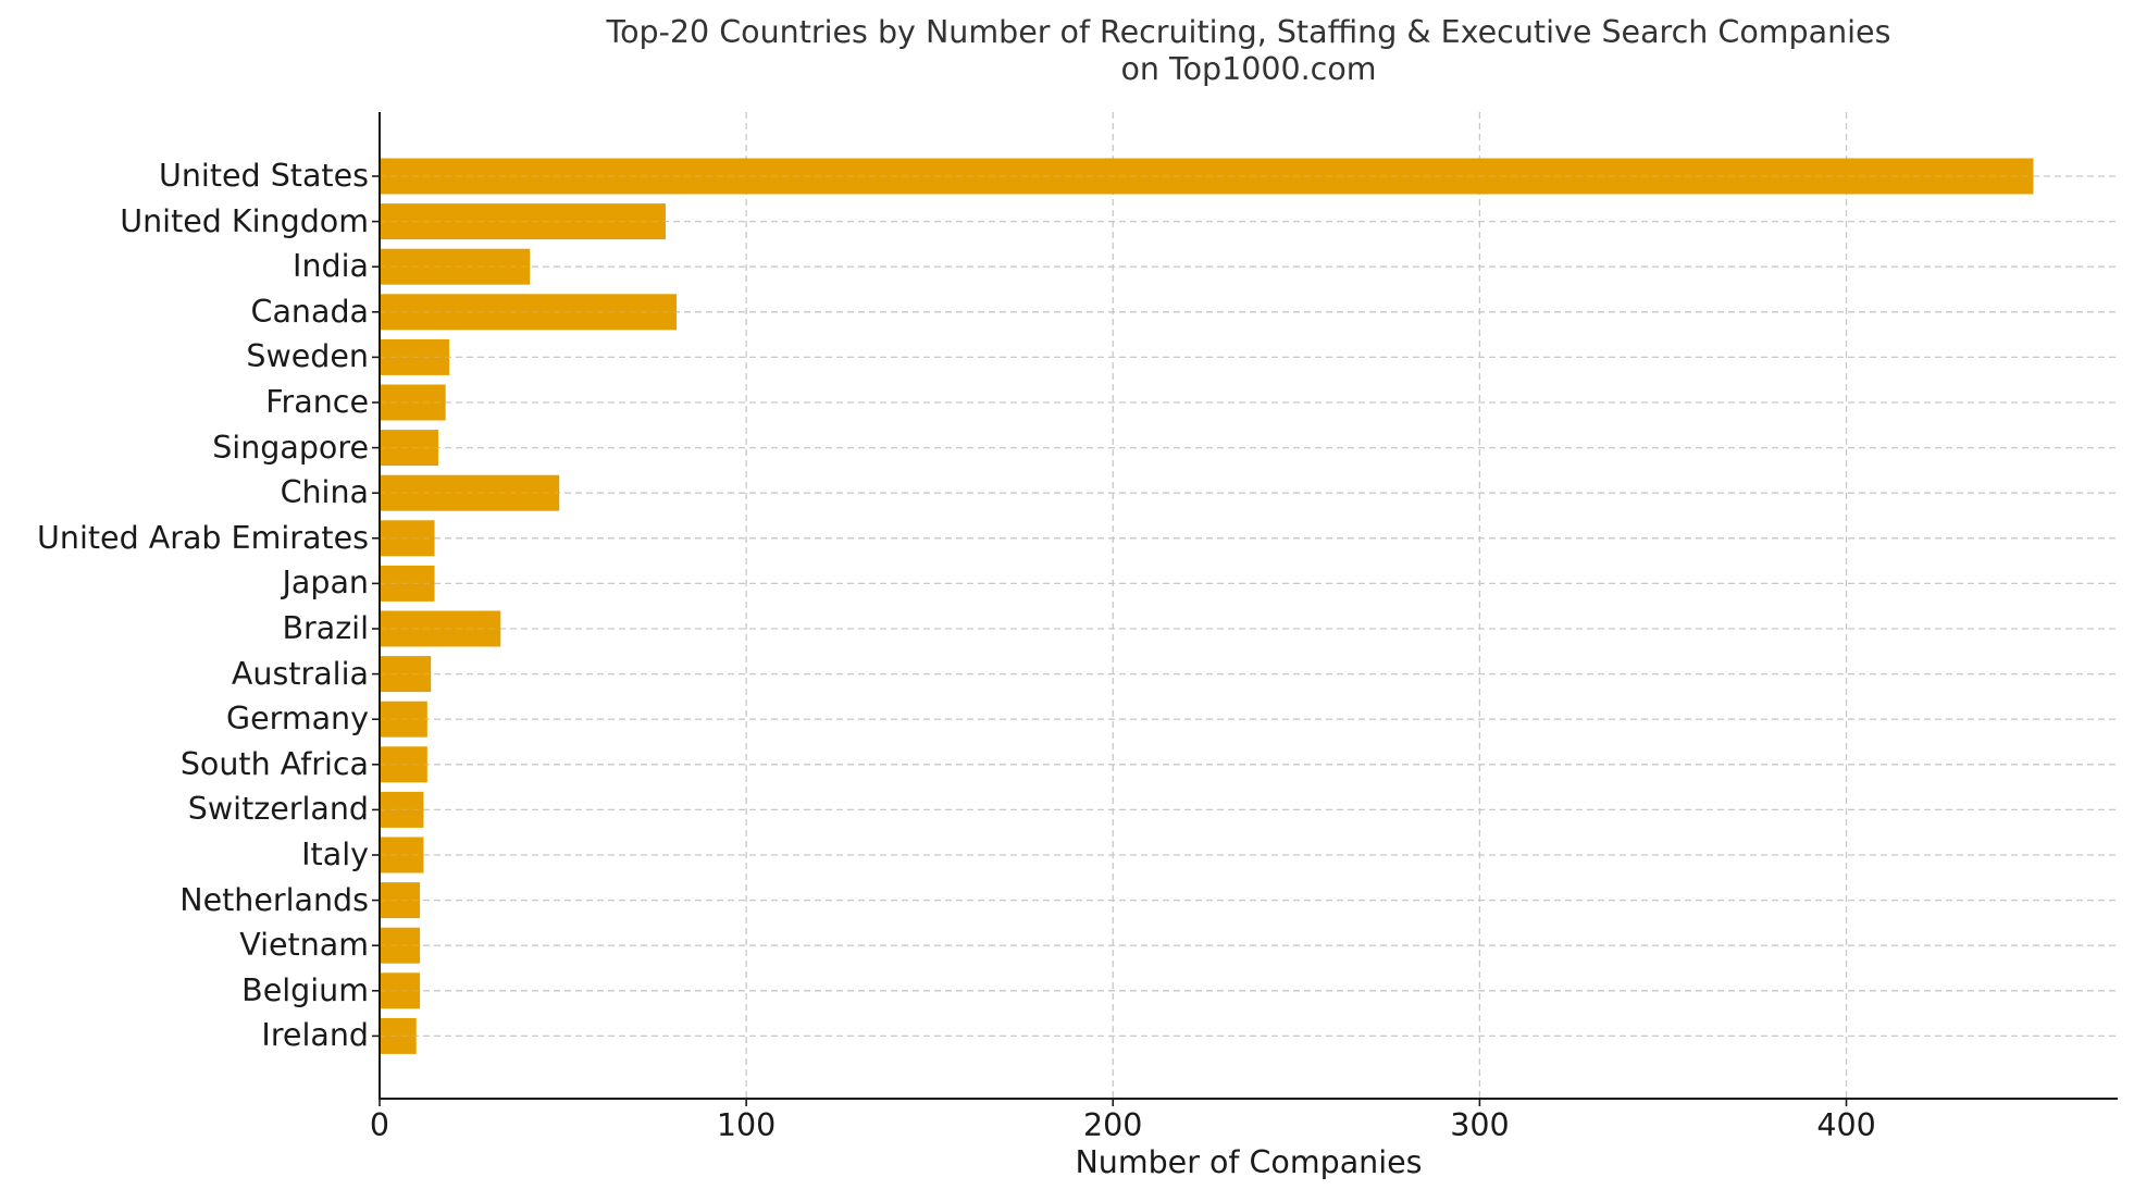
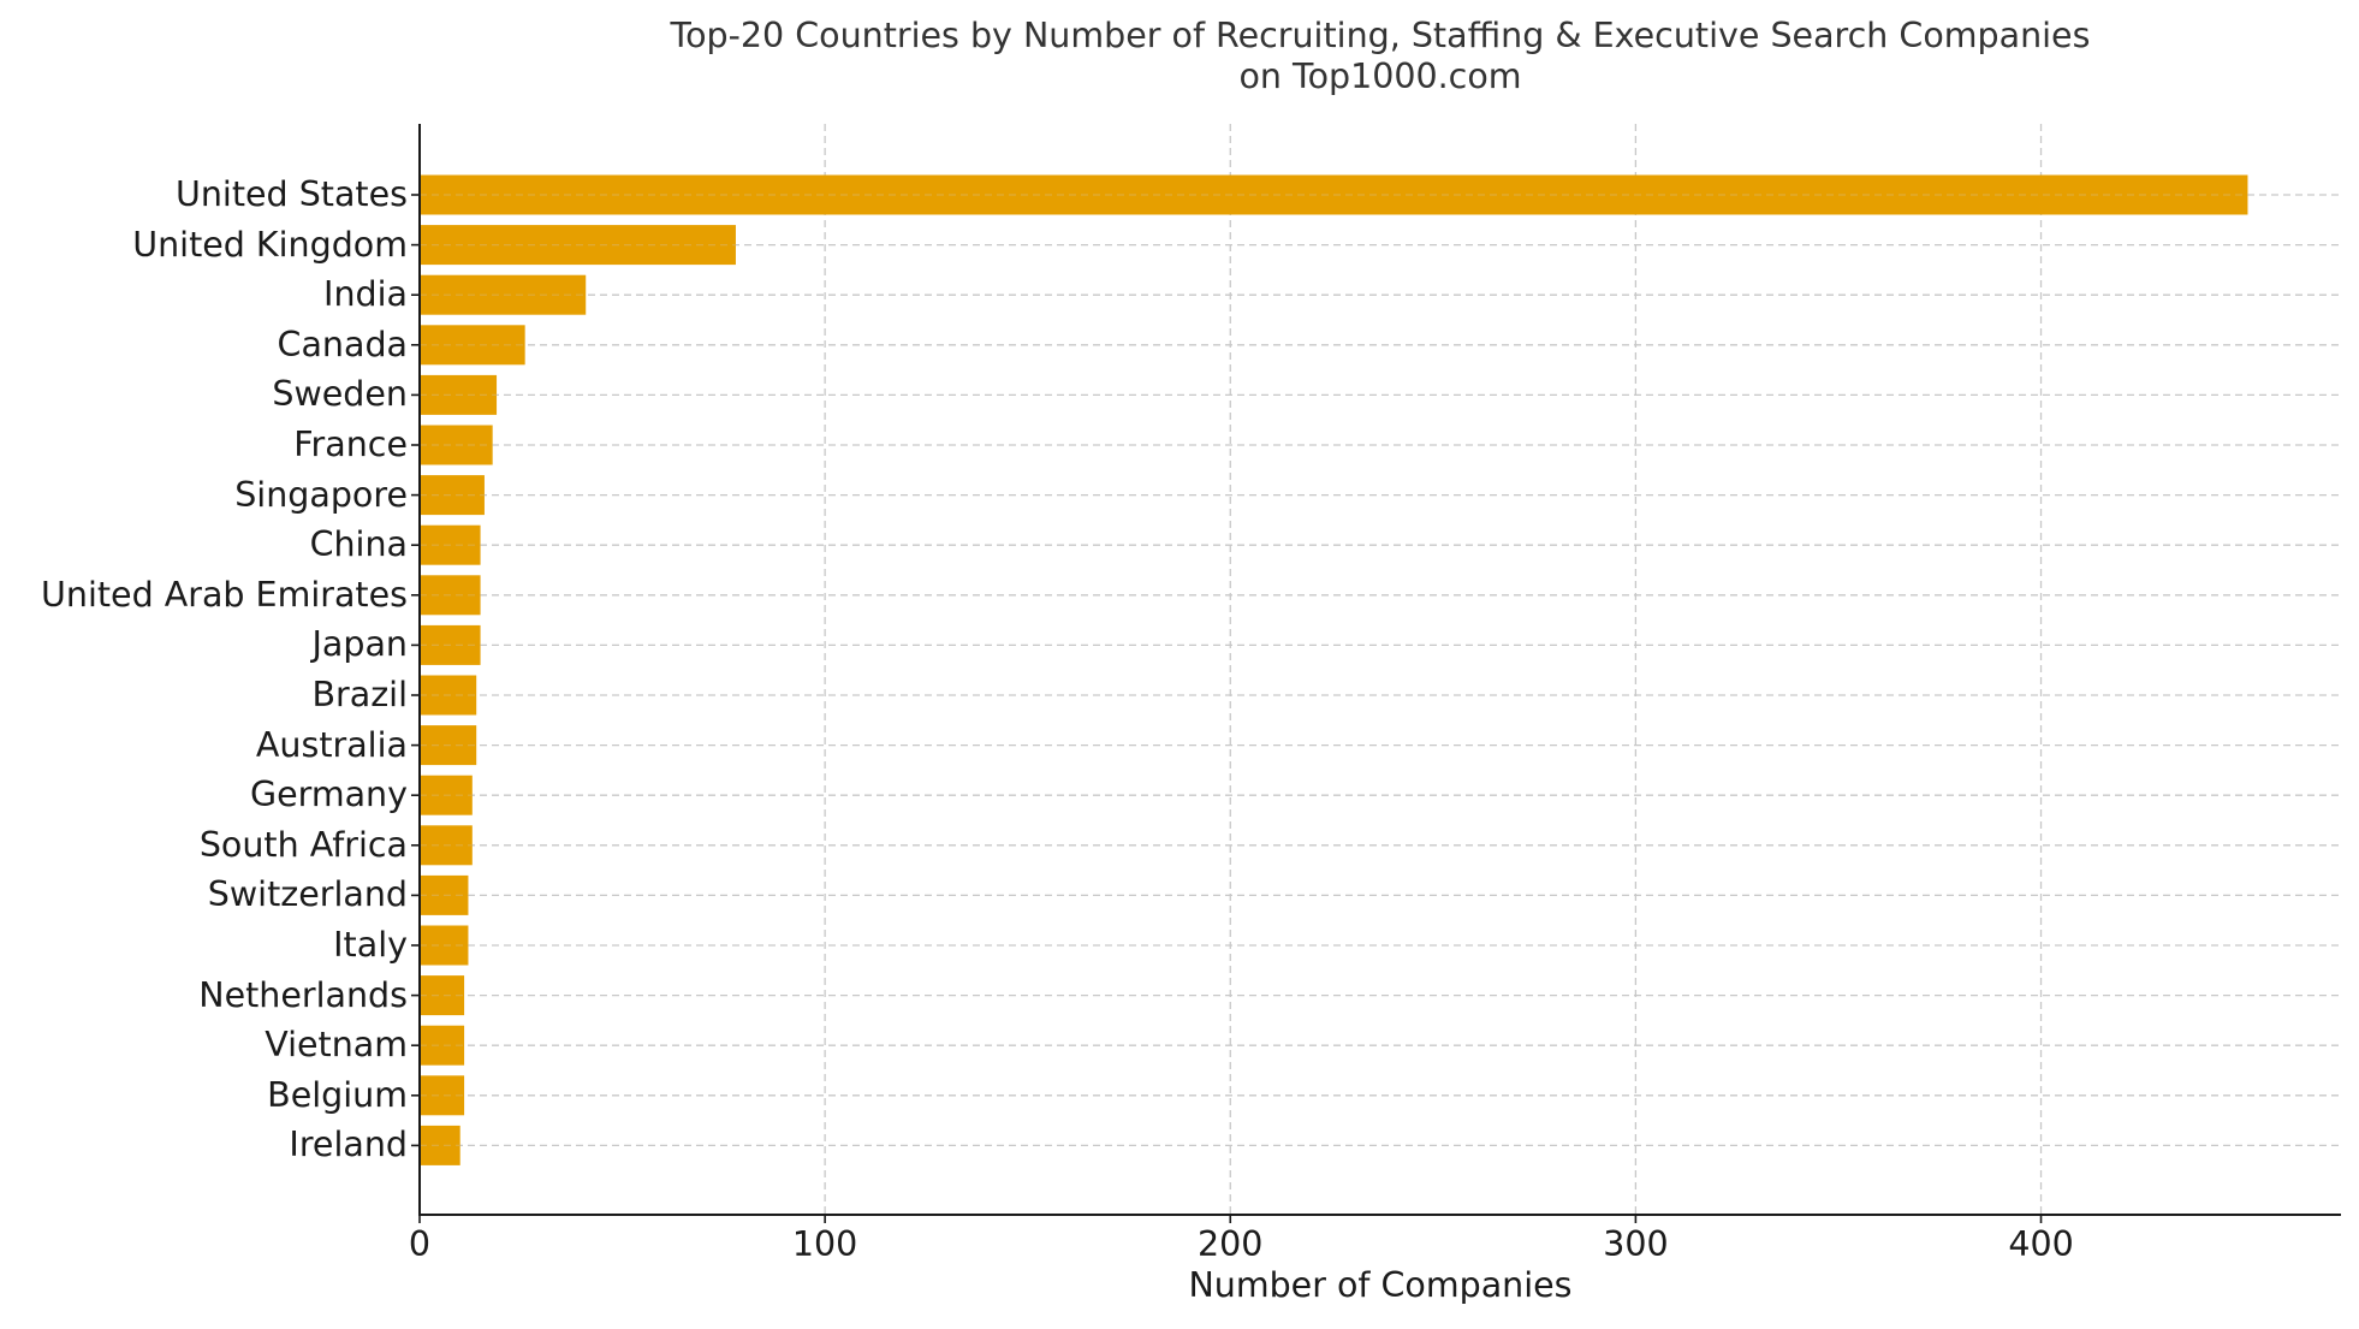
Canada: 81 -> 26
China: 49 -> 15
Brazil: 33 -> 14
